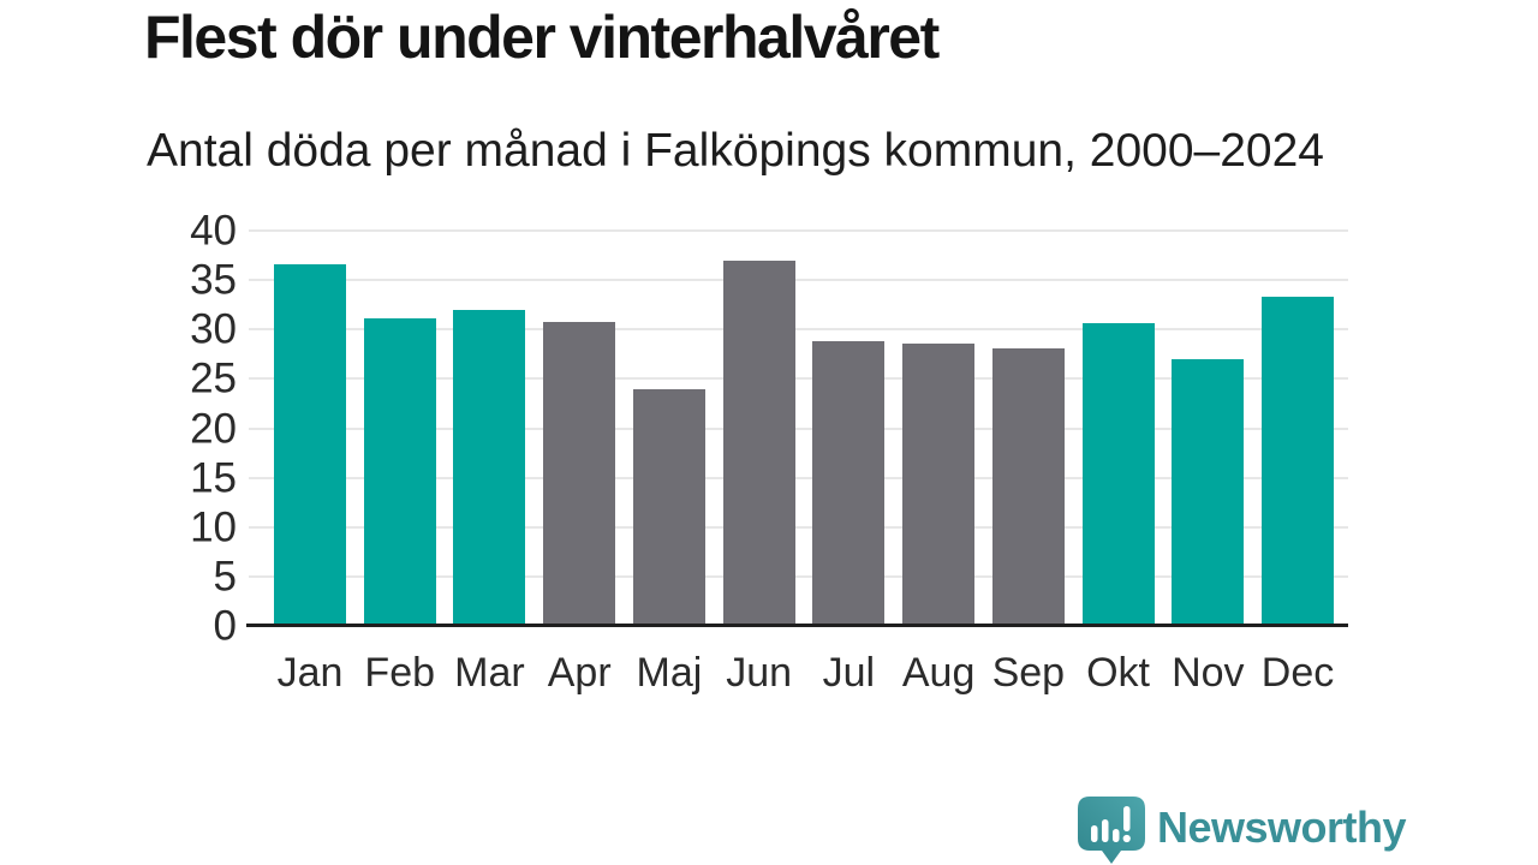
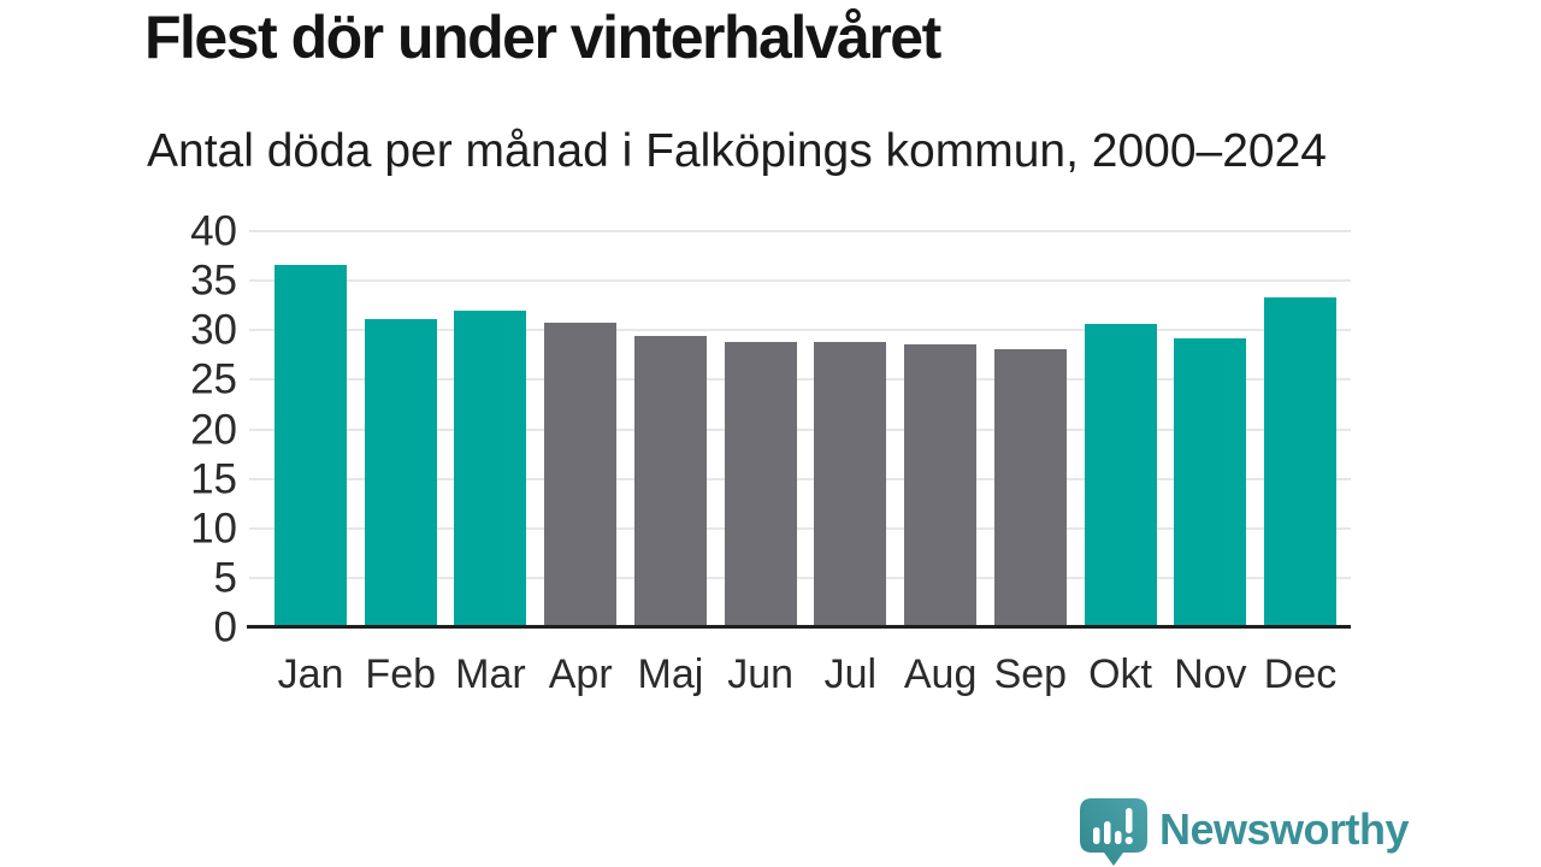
Maj: 24 -> 29
Jun: 37 -> 29
Nov: 27 -> 29
